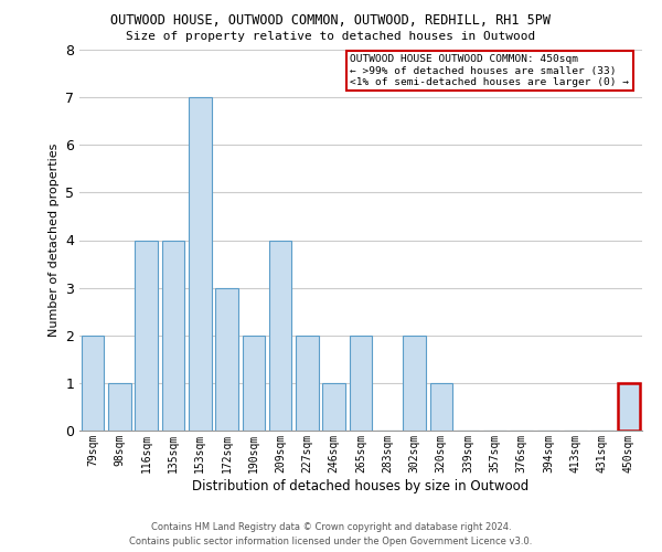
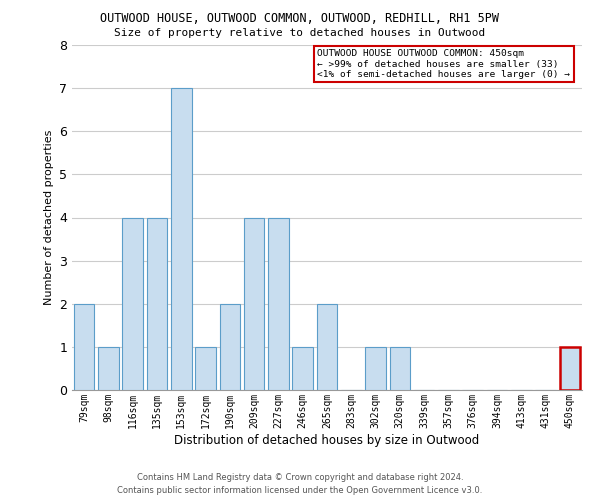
172sqm: 3 -> 1
227sqm: 2 -> 4
302sqm: 2 -> 1
